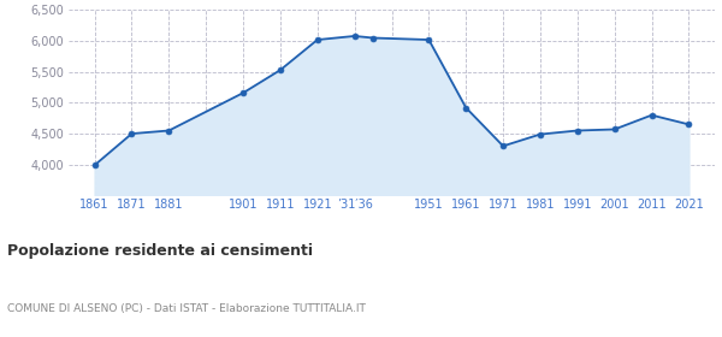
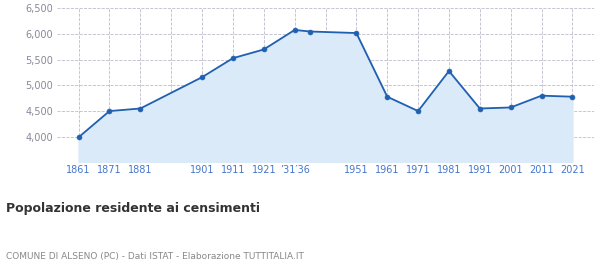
1921: 6,020 -> 5,700
1961: 4,920 -> 4,780
1971: 4,300 -> 4,500
1981: 4,490 -> 5,280
2021: 4,650 -> 4,780
